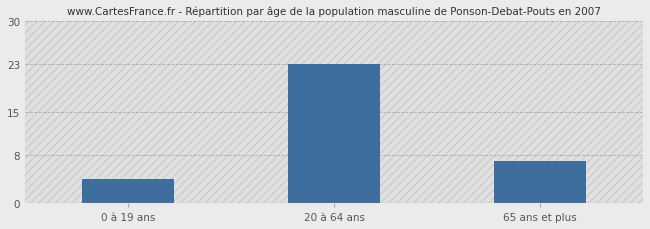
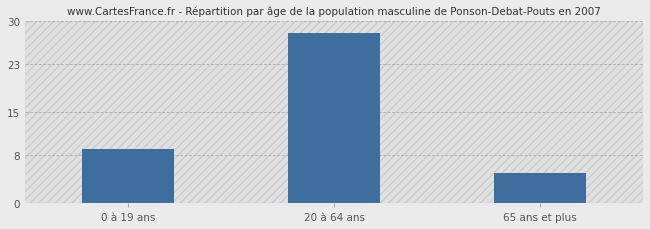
0 à 19 ans: 4 -> 9
20 à 64 ans: 23 -> 28
65 ans et plus: 7 -> 5
